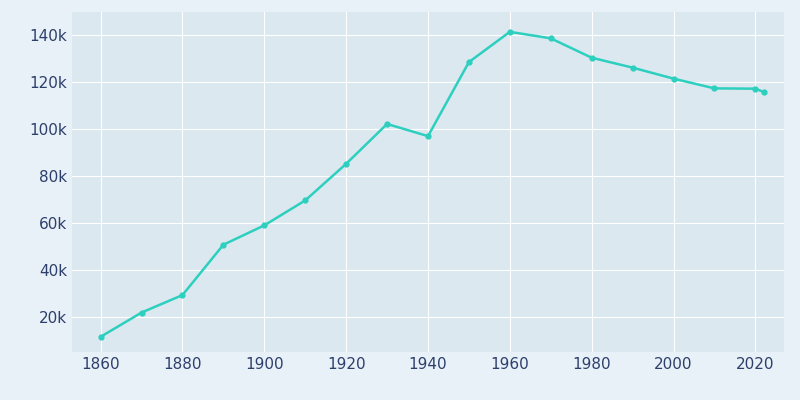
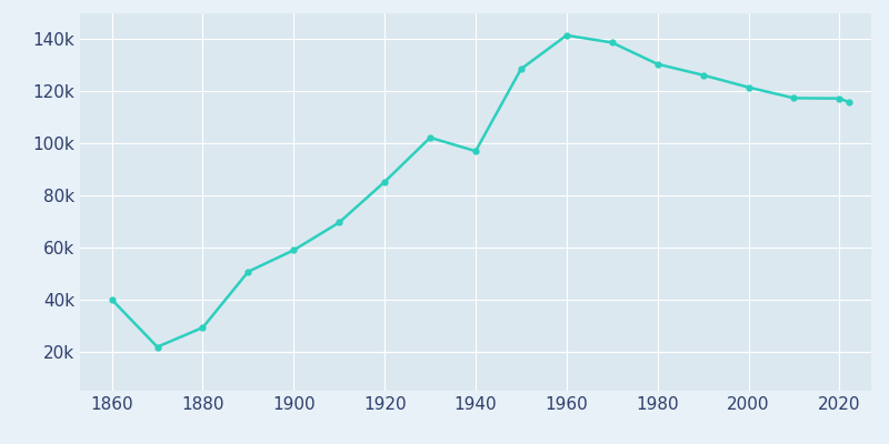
1860: 11.5k -> 40.0k
